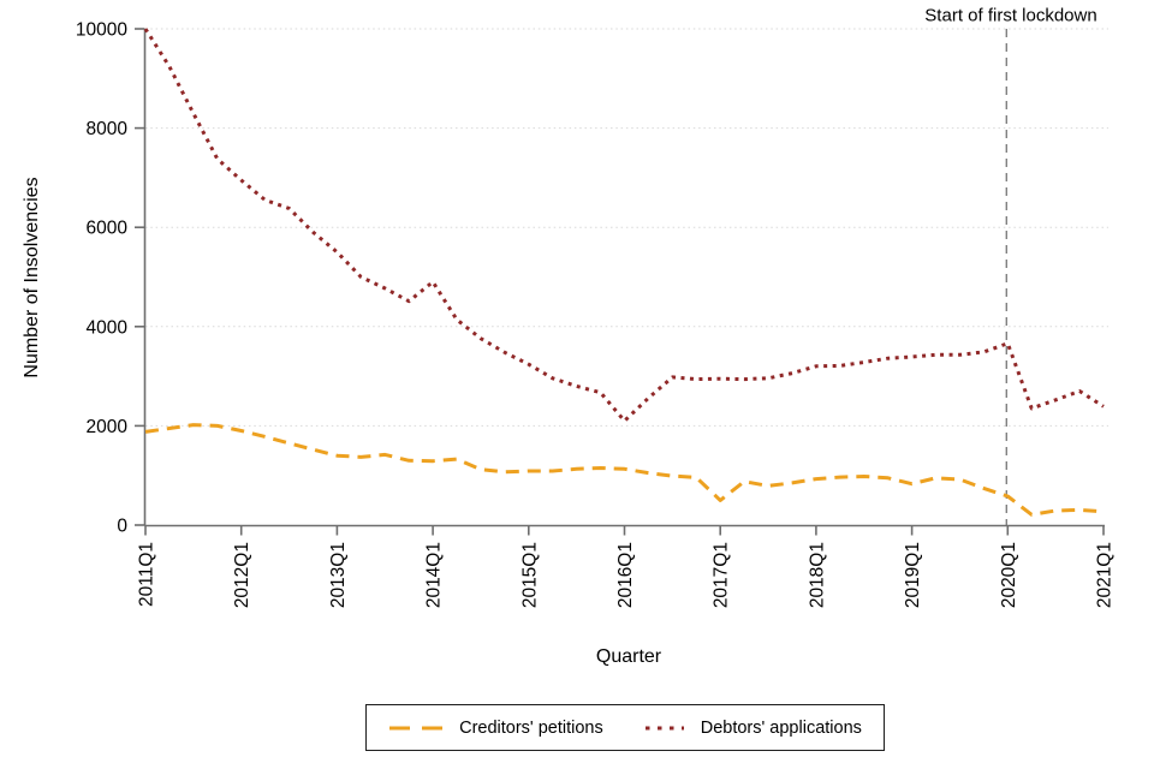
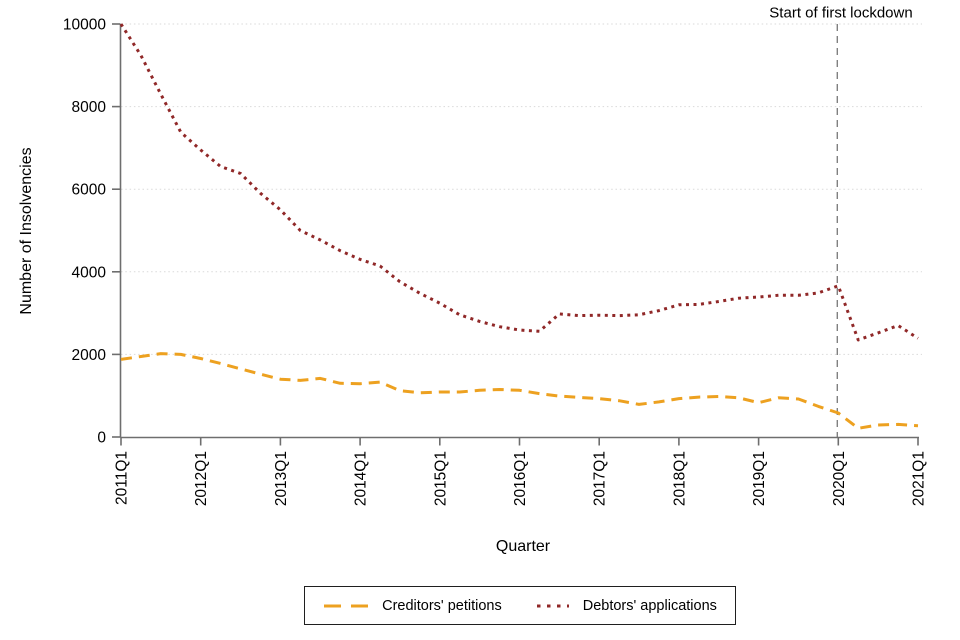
Debtors' applications/2014Q1: 4900 -> 4300
Debtors' applications/2016Q1: 2100 -> 2600
Creditors' petitions/2017Q1: 500 -> 900
